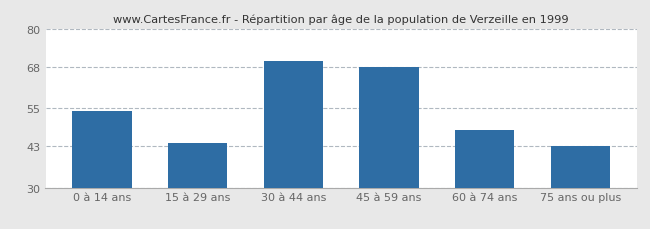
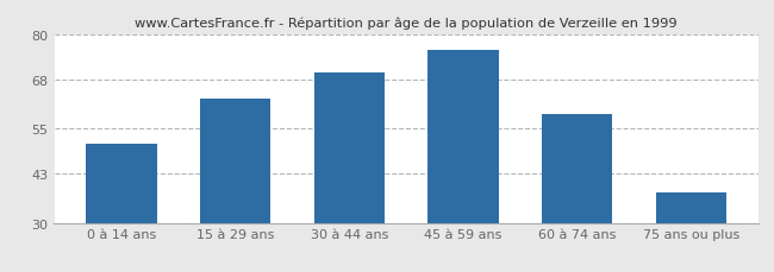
0 à 14 ans: 54 -> 51
15 à 29 ans: 44 -> 63
45 à 59 ans: 68 -> 76
60 à 74 ans: 48 -> 59
75 ans ou plus: 43 -> 38
